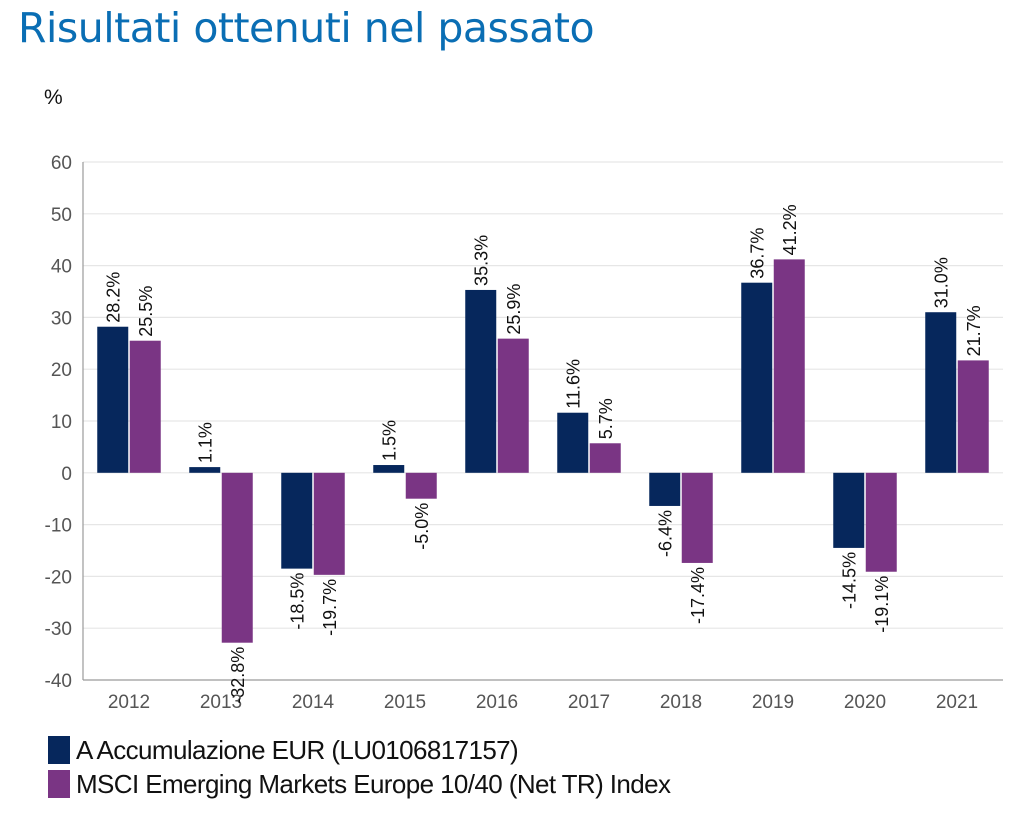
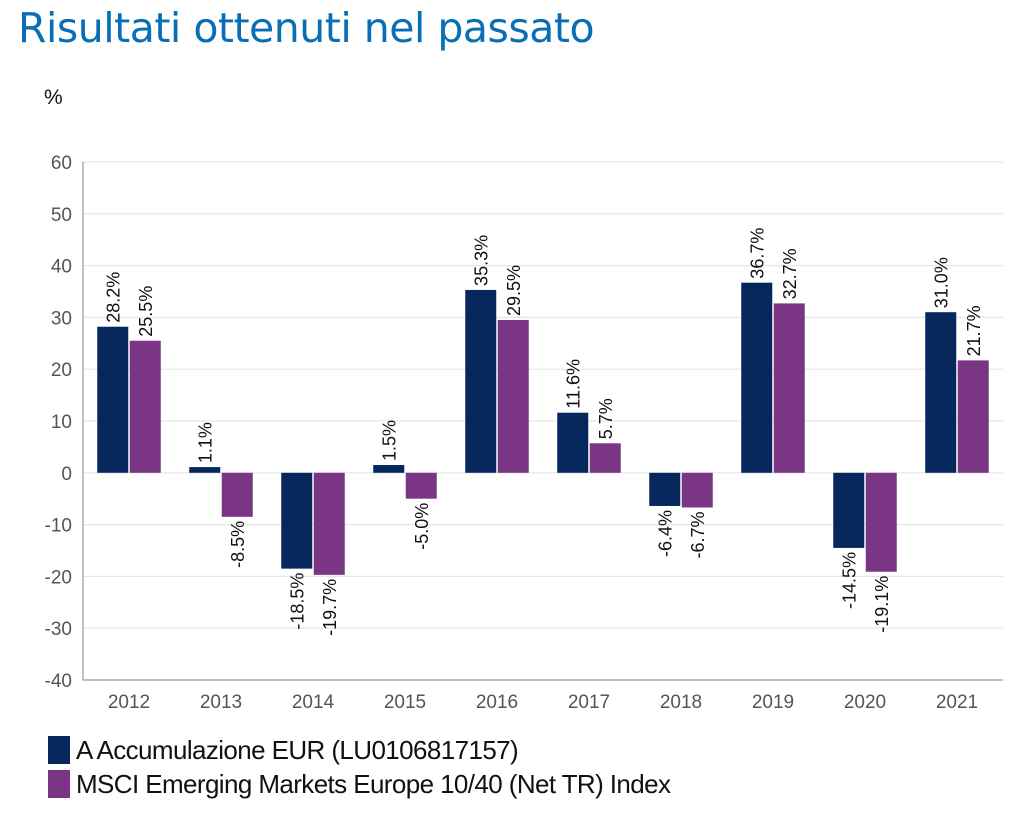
MSCI Emerging Markets Europe 10/40 (Net TR) Index/2013: -32.8% -> -8.5%
MSCI Emerging Markets Europe 10/40 (Net TR) Index/2016: 25.9% -> 29.5%
MSCI Emerging Markets Europe 10/40 (Net TR) Index/2018: -17.4% -> -6.7%
MSCI Emerging Markets Europe 10/40 (Net TR) Index/2019: 41.2% -> 32.7%
